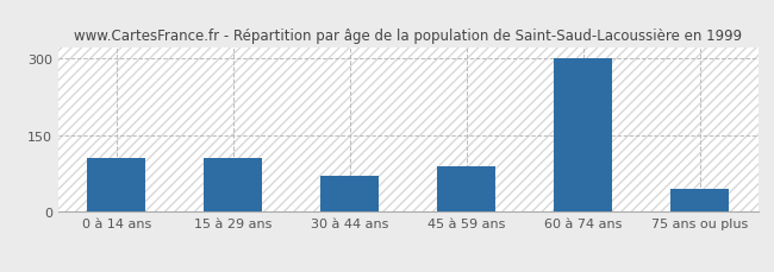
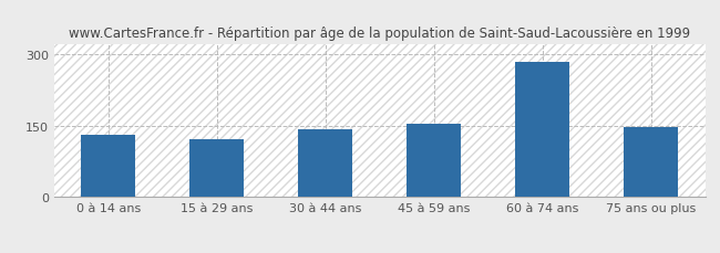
0 à 14 ans: 105 -> 130
15 à 29 ans: 105 -> 122
30 à 44 ans: 70 -> 143
45 à 59 ans: 90 -> 153
60 à 74 ans: 300 -> 283
75 ans ou plus: 45 -> 147
